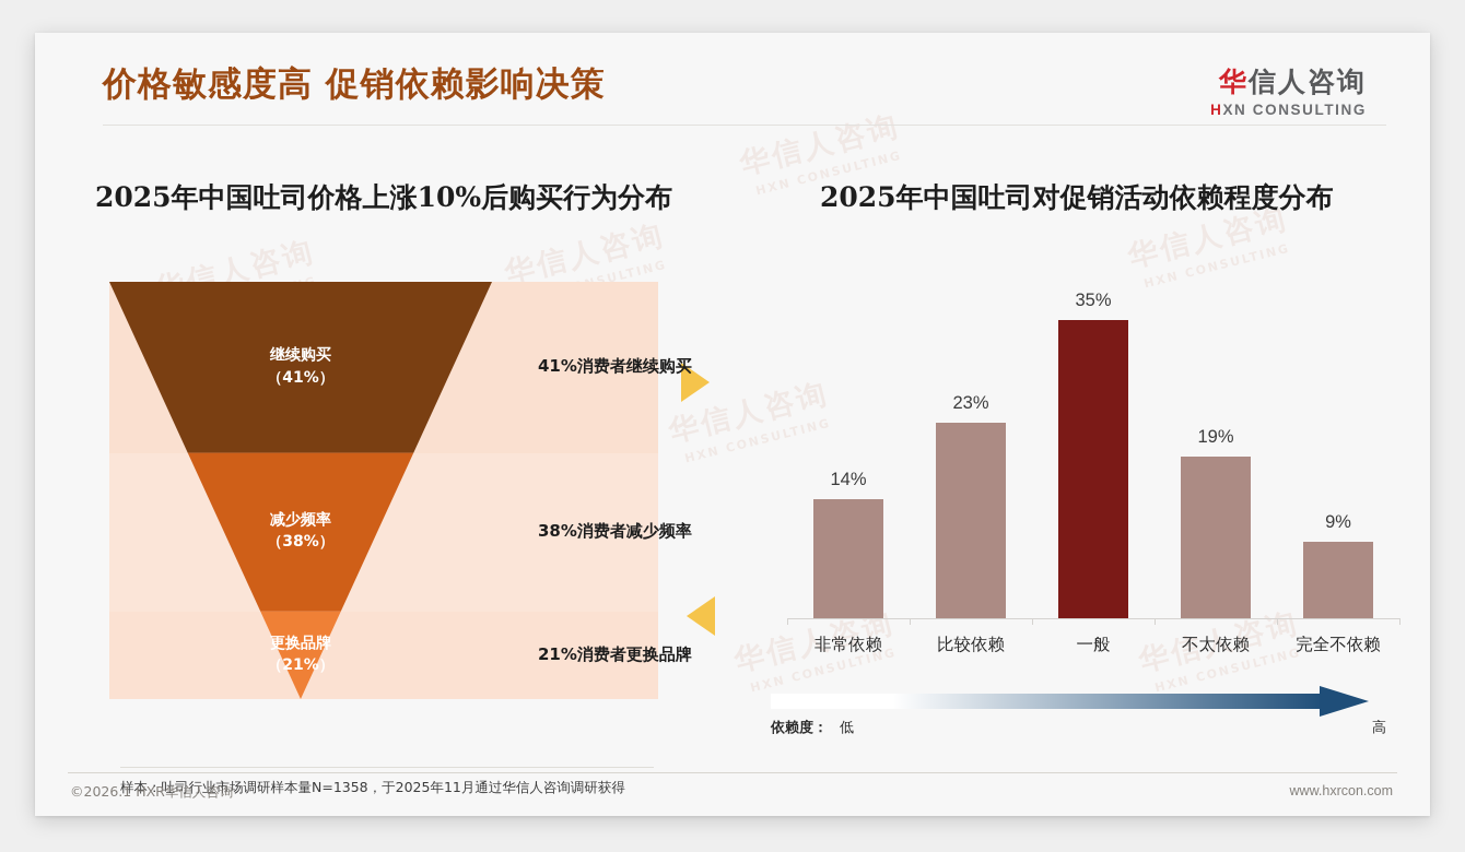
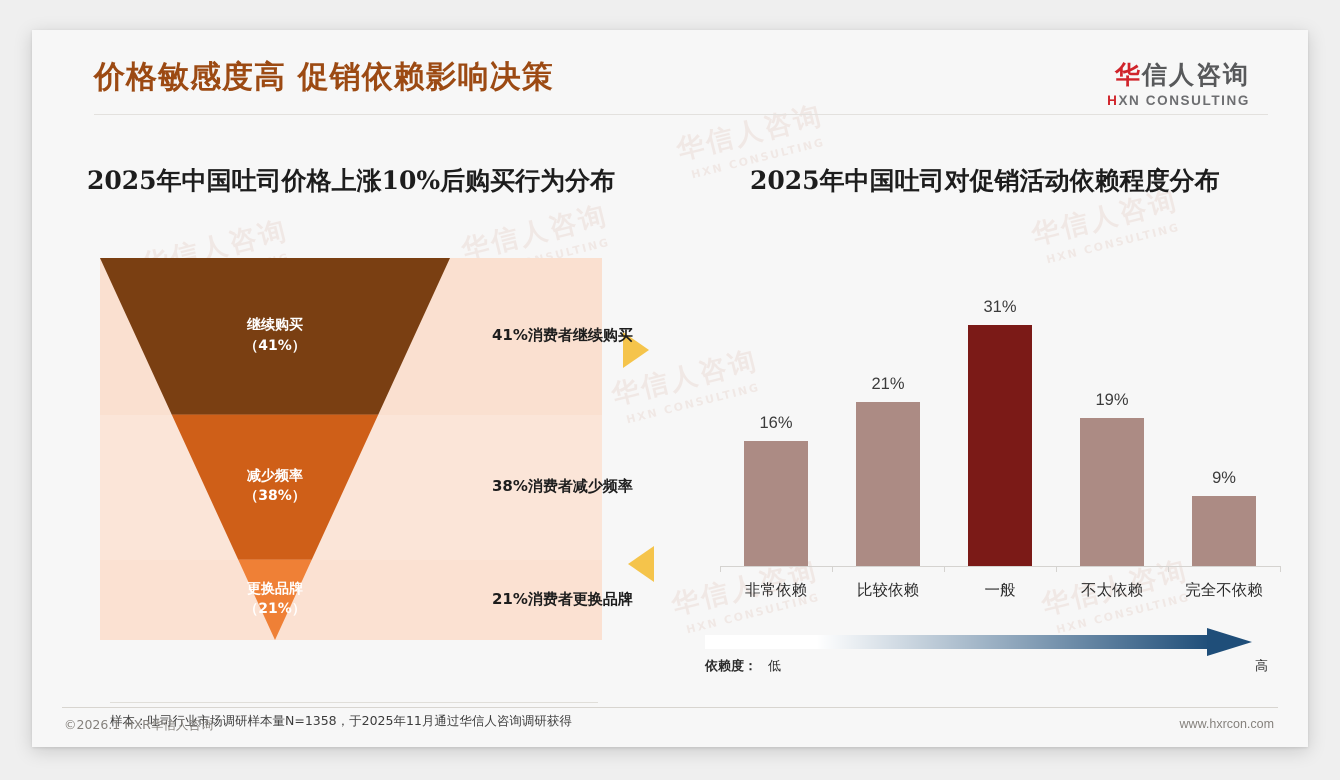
2025年中国吐司对促销活动依赖程度分布/非常依赖: 14% -> 16%
2025年中国吐司对促销活动依赖程度分布/比较依赖: 23% -> 21%
2025年中国吐司对促销活动依赖程度分布/一般: 35% -> 31%
